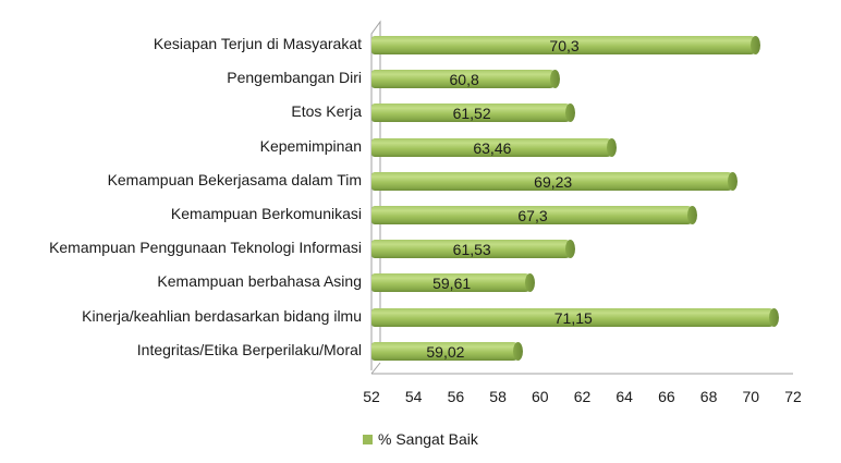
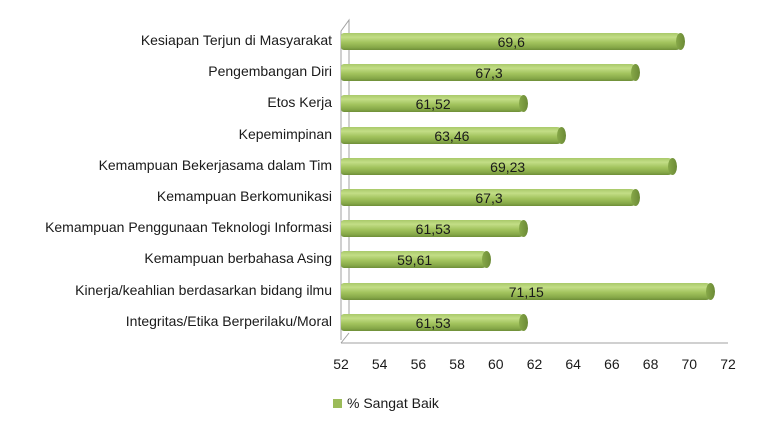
Kesiapan Terjun di Masyarakat: 70,3 -> 69,6
Pengembangan Diri: 60,8 -> 67,3
Integritas/Etika Berperilaku/Moral: 59,02 -> 61,53
